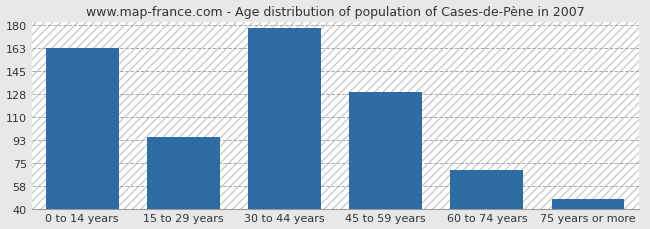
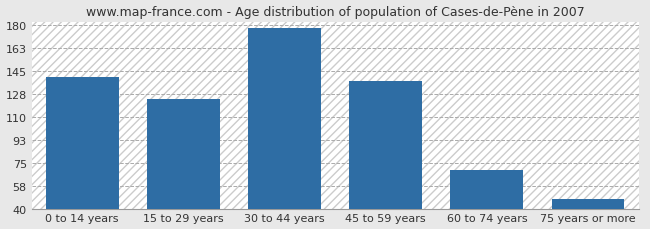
0 to 14 years: 163 -> 141
15 to 29 years: 95 -> 124
45 to 59 years: 129 -> 138
